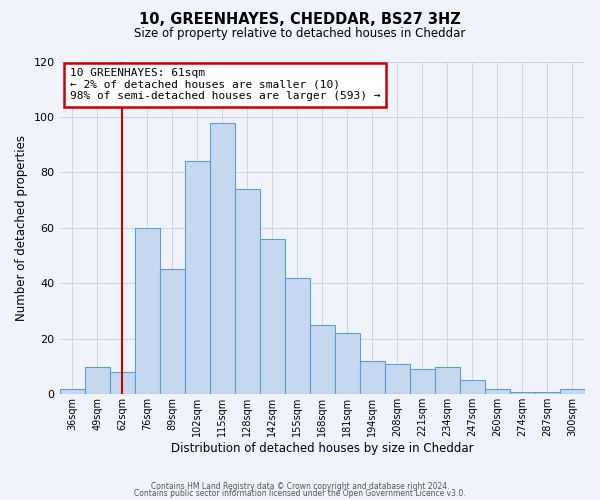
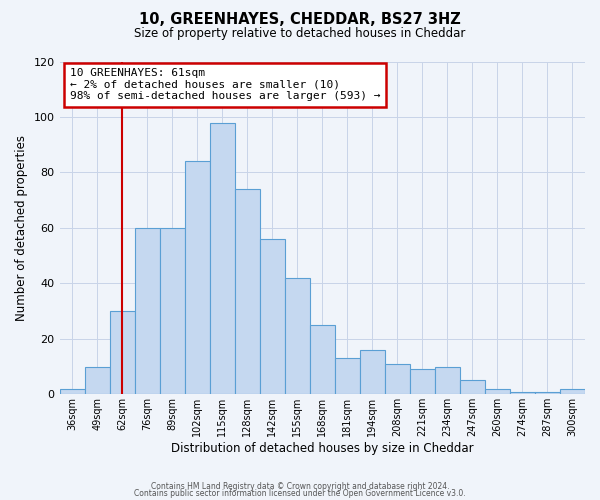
62sqm: 8 -> 30
89sqm: 45 -> 60
181sqm: 22 -> 13
194sqm: 12 -> 16
